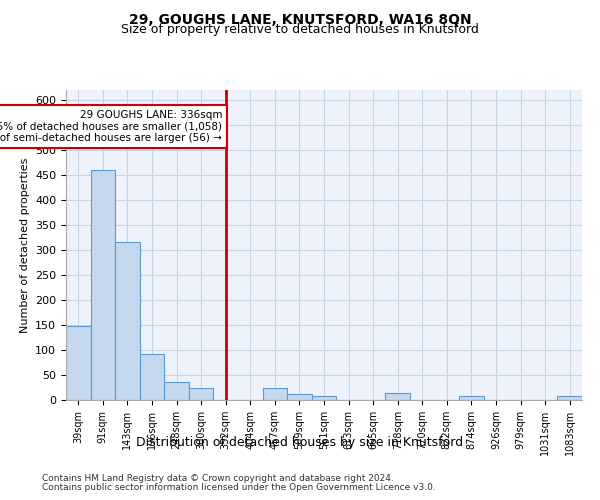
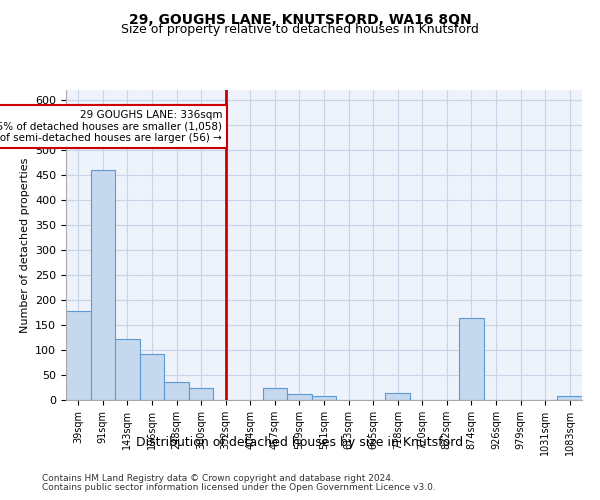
39sqm: 148 -> 178
143sqm: 315 -> 122
874sqm: 8 -> 164
